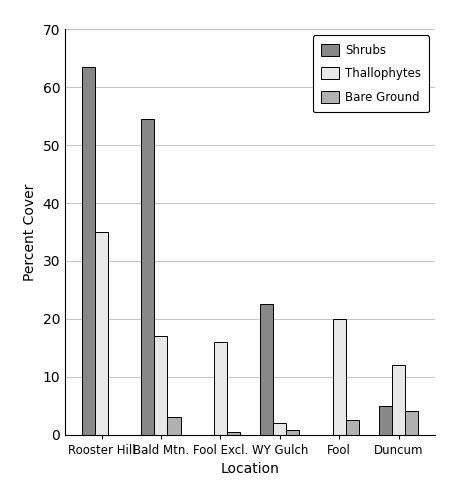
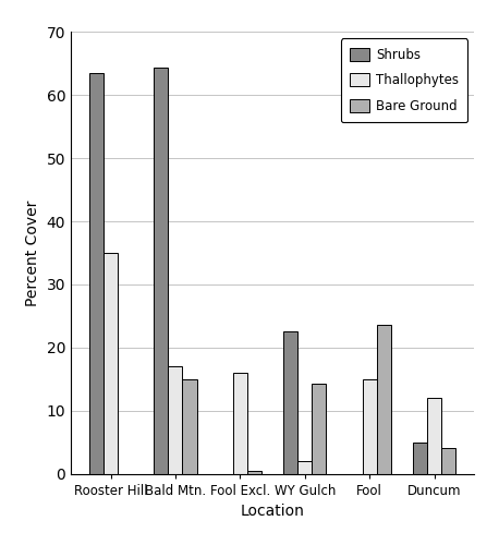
Shrubs/Bald Mtn.: 54.5 -> 64.4
Bare Ground/Bald Mtn.: 3.0 -> 15.0
Bare Ground/WY Gulch: 0.7 -> 14.2
Thallophytes/Fool: 20 -> 15
Bare Ground/Fool: 2.5 -> 23.6
